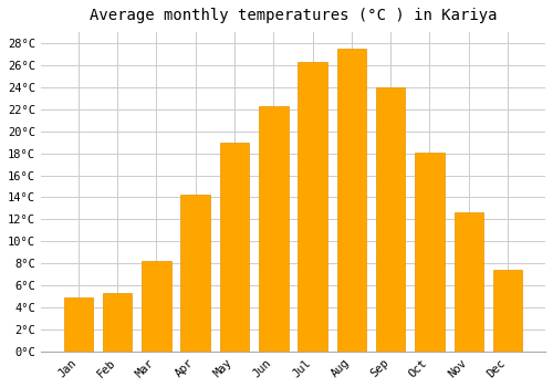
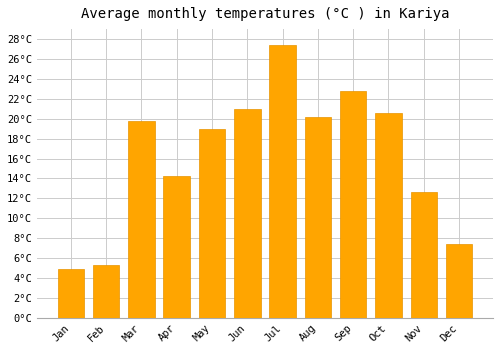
Mar: 8.2°C -> 19.8°C
Jun: 22.3°C -> 21.0°C
Jul: 26.3°C -> 27.4°C
Aug: 27.5°C -> 20.2°C
Sep: 24.0°C -> 22.8°C
Oct: 18.1°C -> 20.6°C
